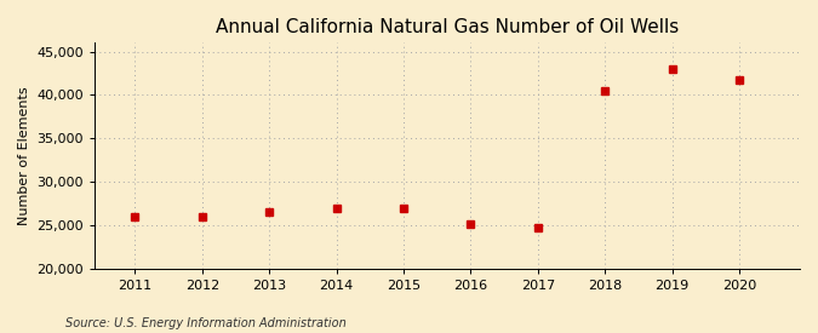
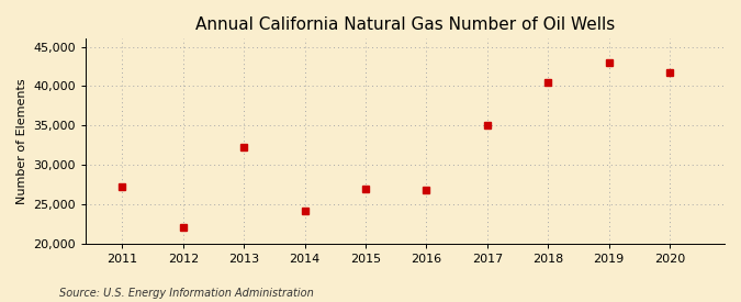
2011: 26,000 -> 27,200
2012: 26,000 -> 22,000
2013: 26,500 -> 32,200
2014: 27,000 -> 24,200
2016: 25,100 -> 26,800
2017: 24,700 -> 35,000
